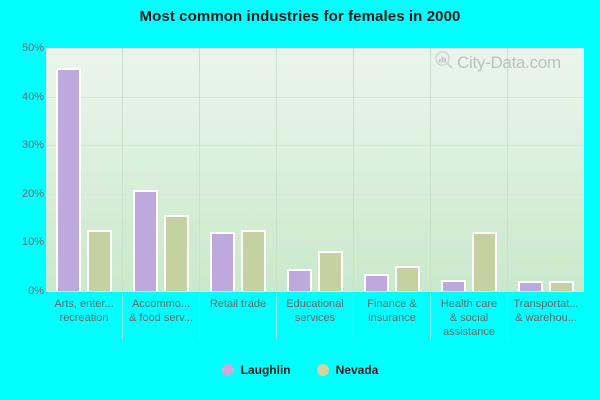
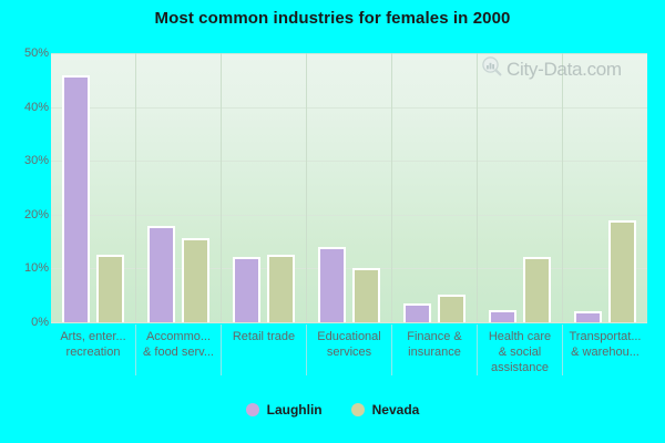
Laughlin/Accommo... & food serv...: 21% -> 18%
Laughlin/Educational services: 5% -> 14%
Nevada/Educational services: 8% -> 10%
Nevada/Transportat... & warehou...: 2% -> 19%
